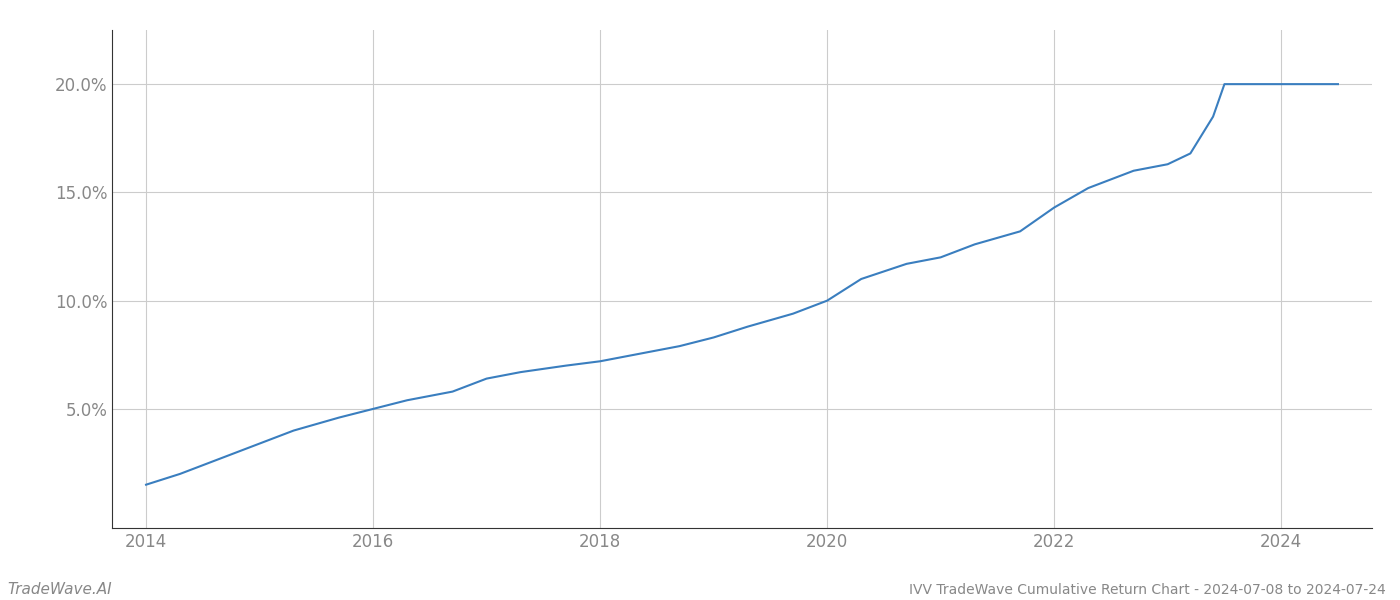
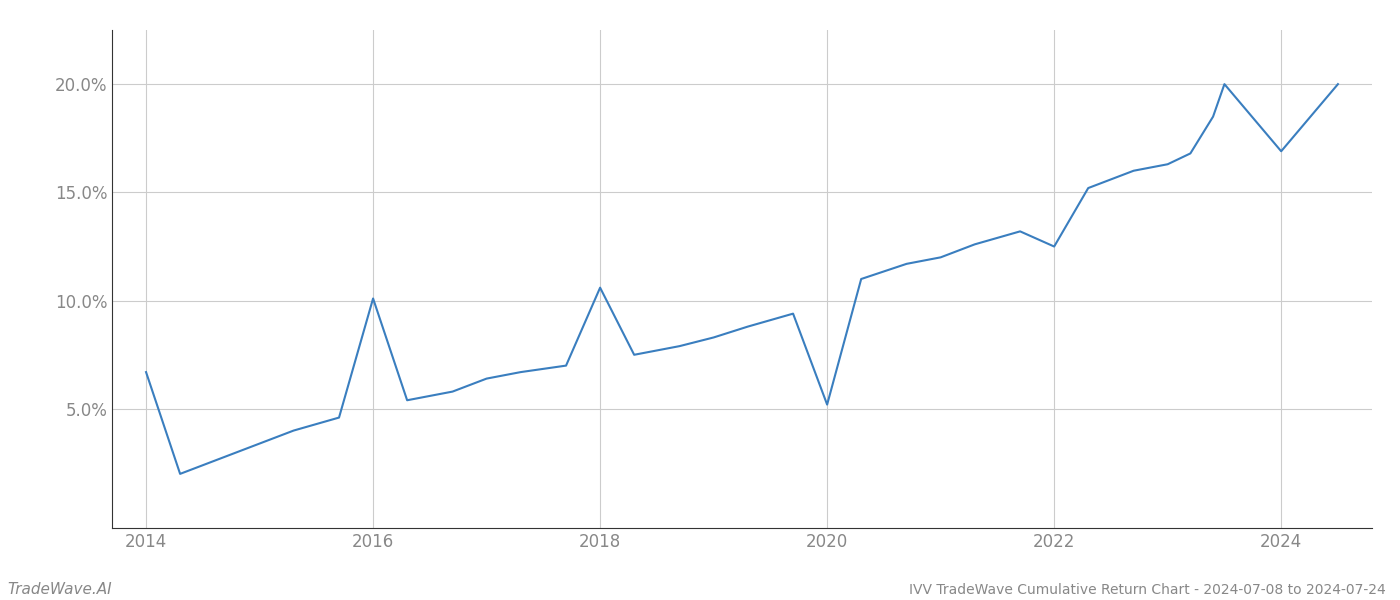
2014: 1.5% -> 6.7%
2016: 5.0% -> 10.1%
2018: 7.2% -> 10.6%
2020: 10.0% -> 5.2%
2022: 14.3% -> 12.5%
2024: 20.0% -> 16.9%
